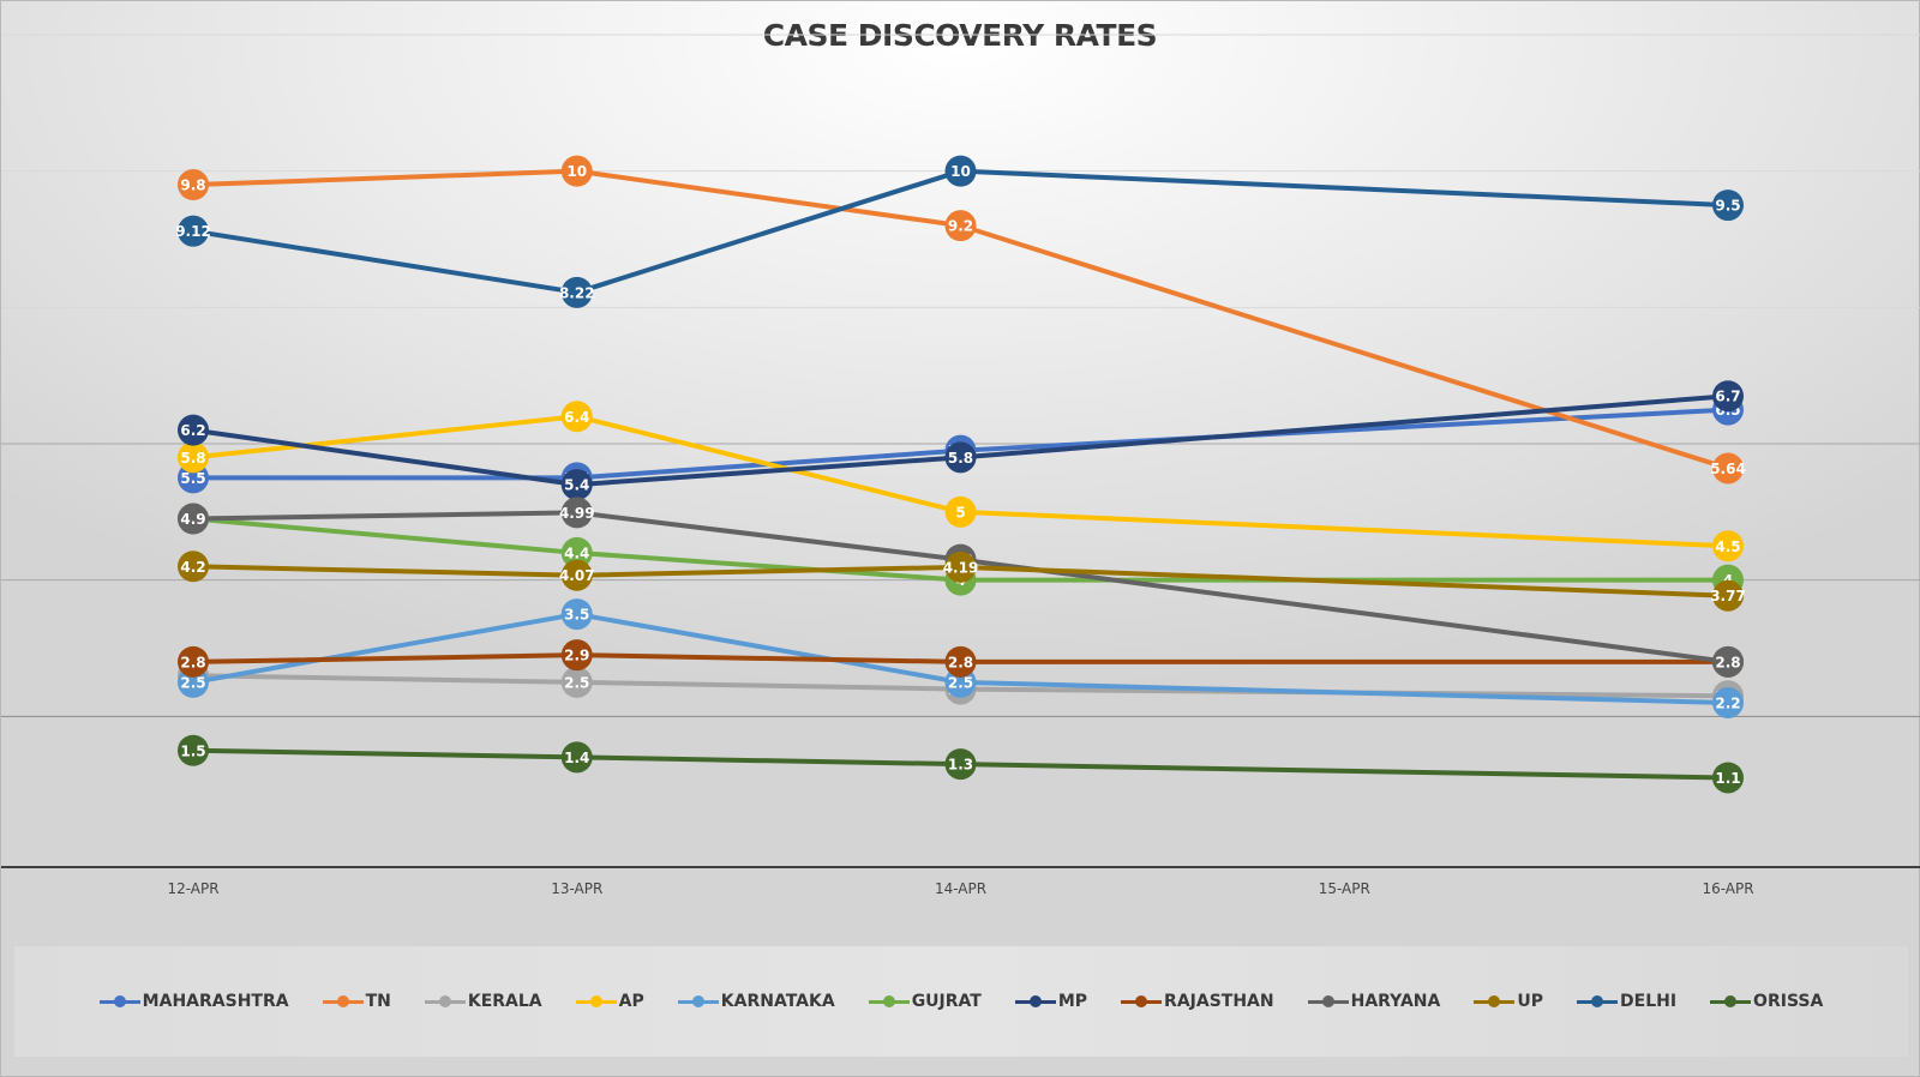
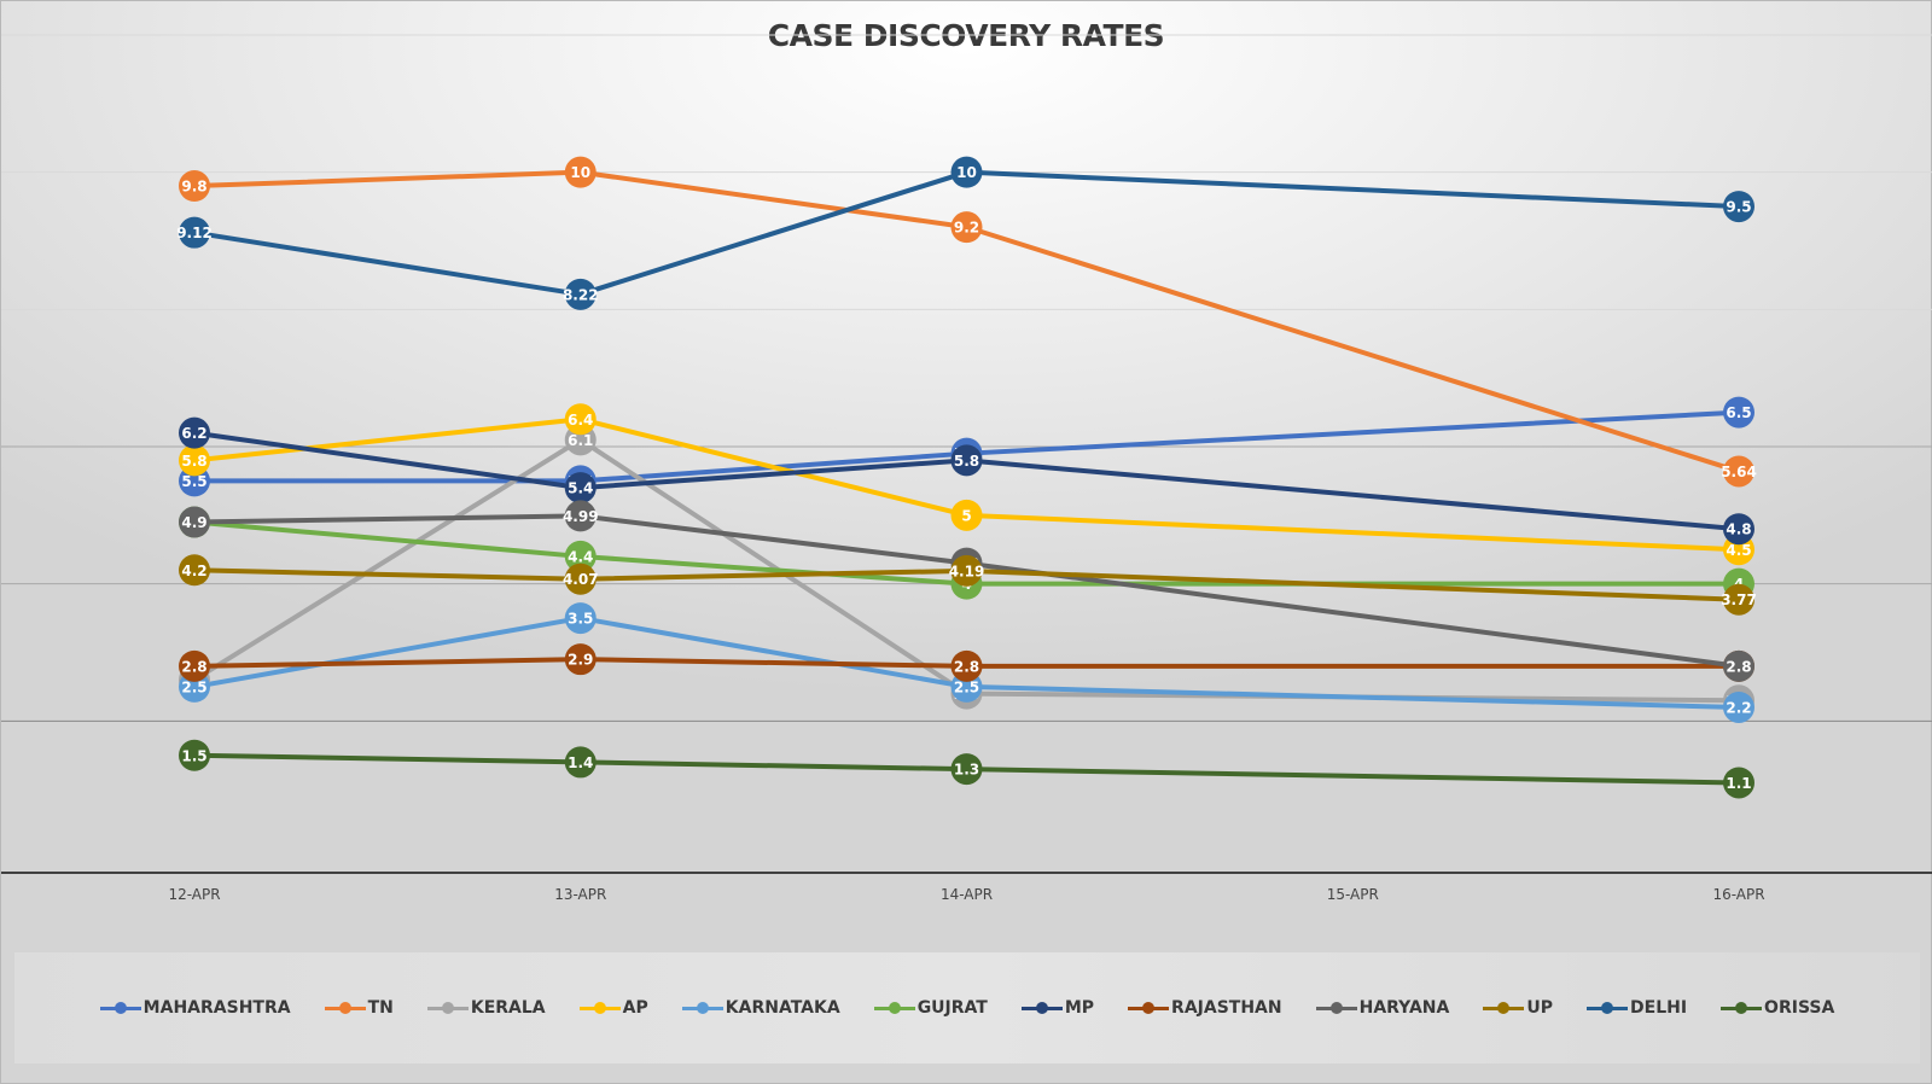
KERALA/13-APR: 2.5 -> 6.1
MP/16-APR: 6.7 -> 4.8
